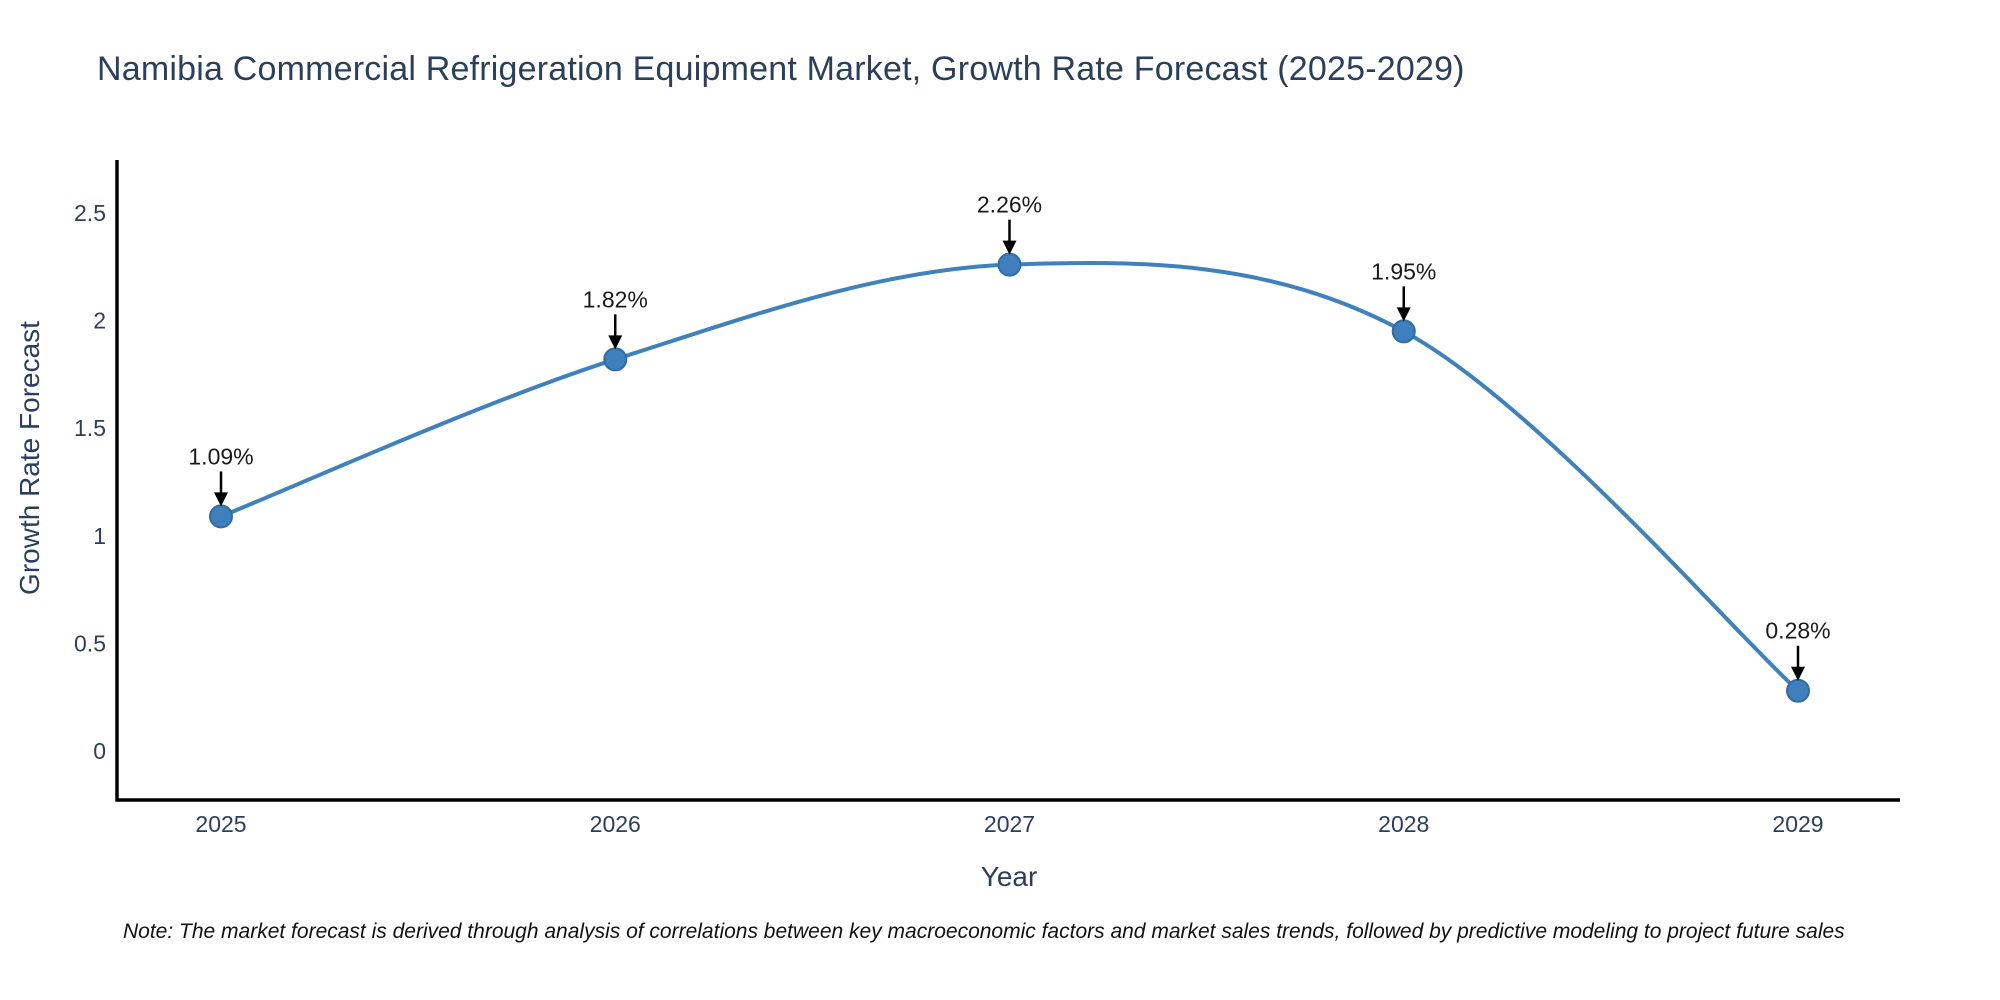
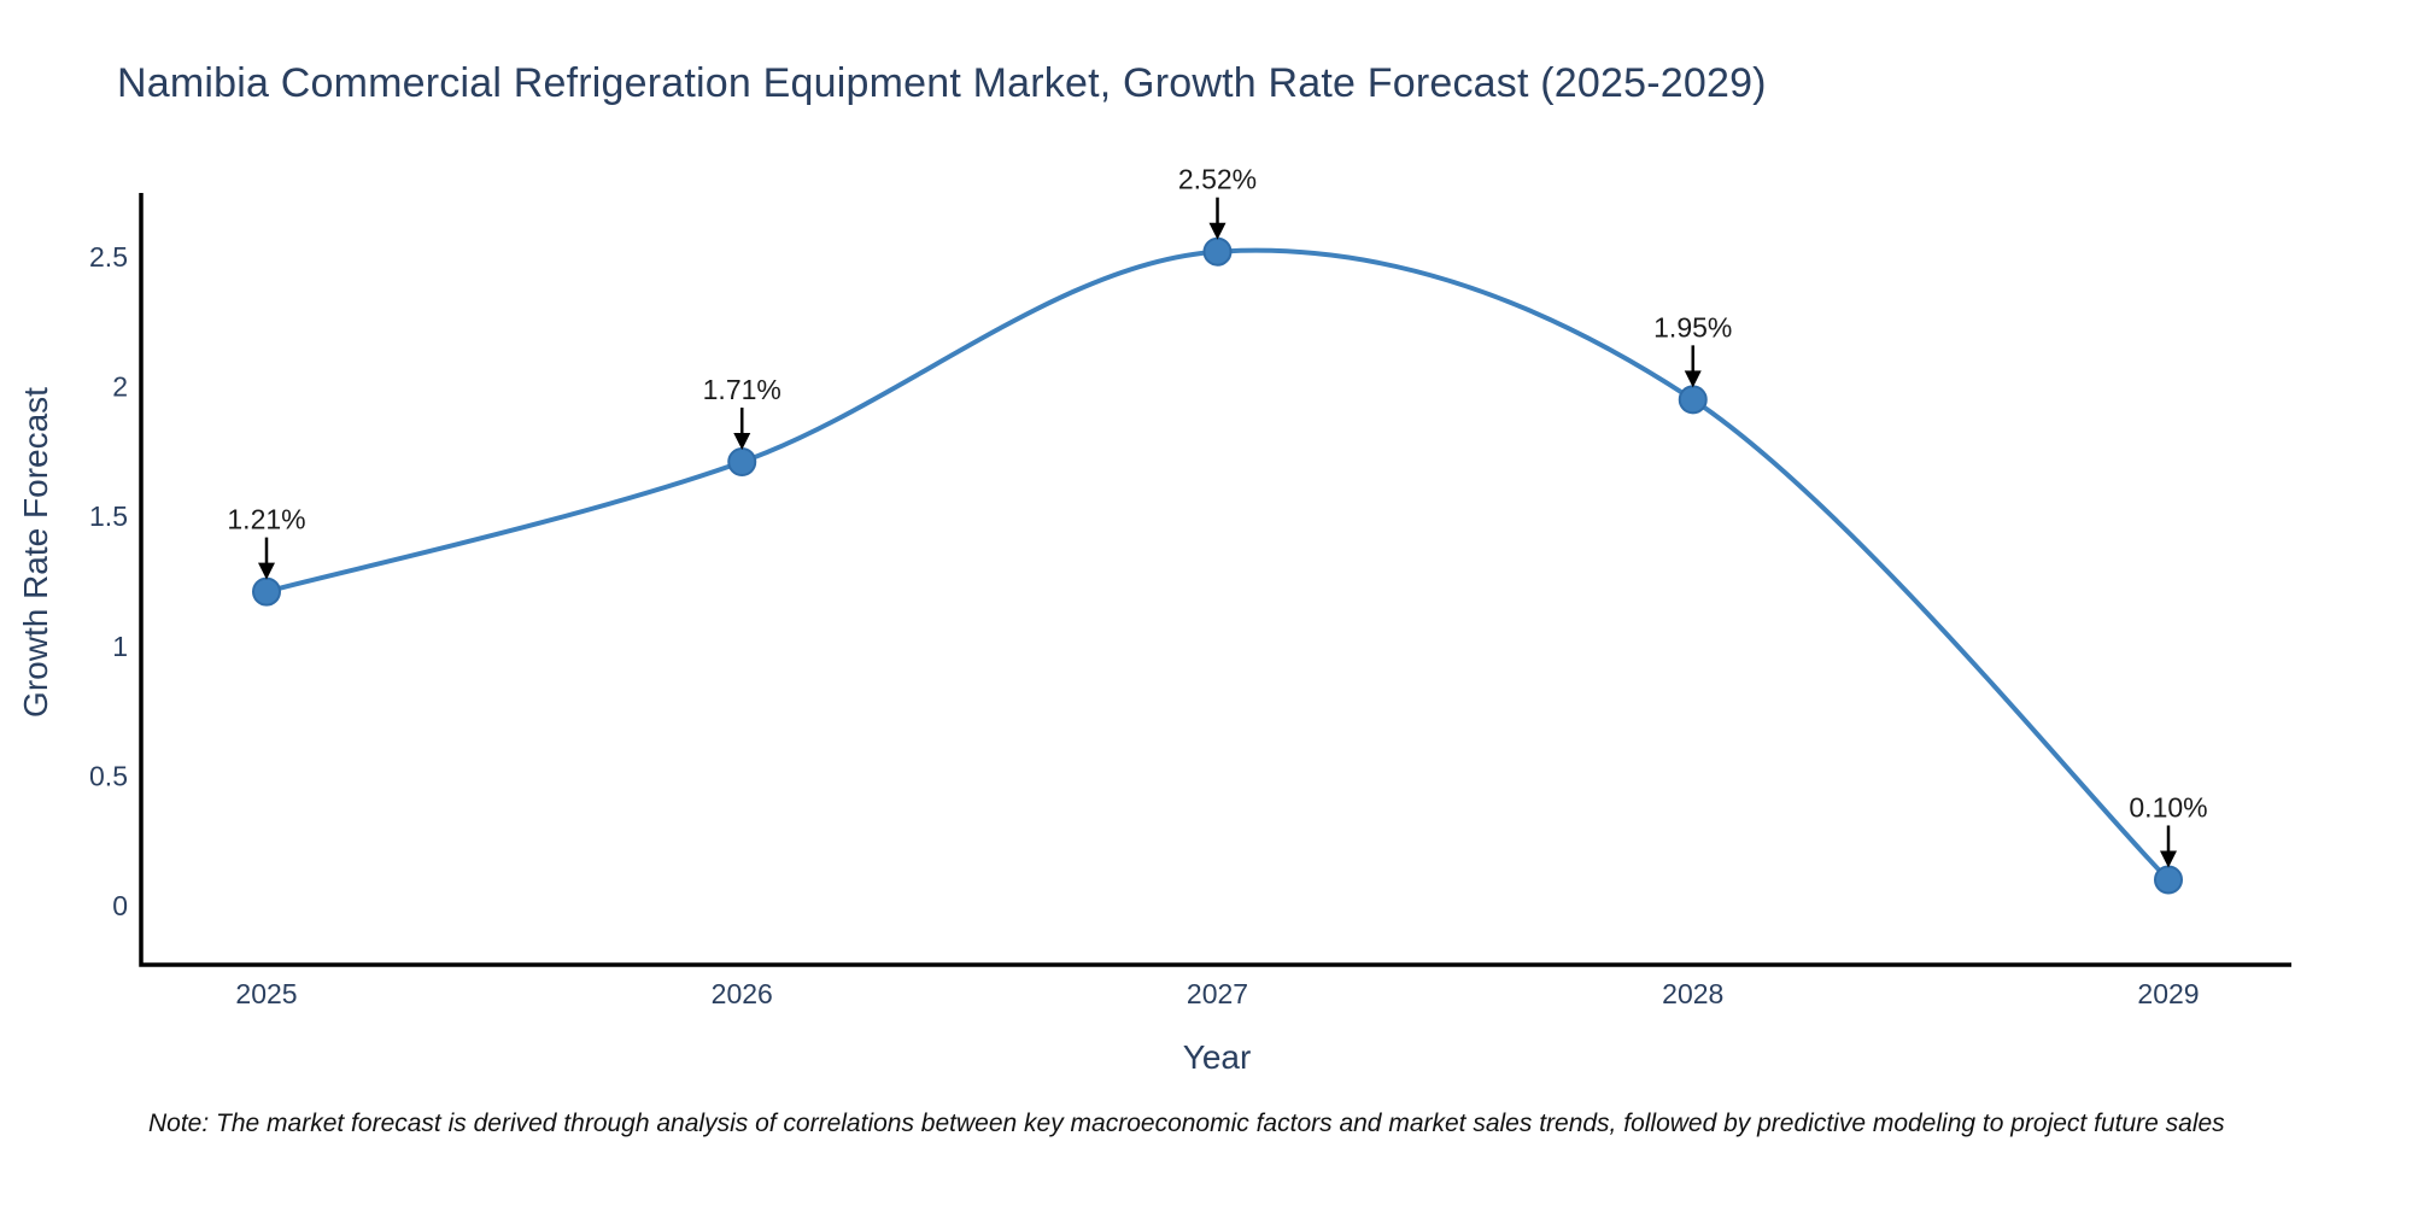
2025: 1.09% -> 1.21%
2026: 1.82% -> 1.71%
2027: 2.26% -> 2.52%
2029: 0.28% -> 0.10%
